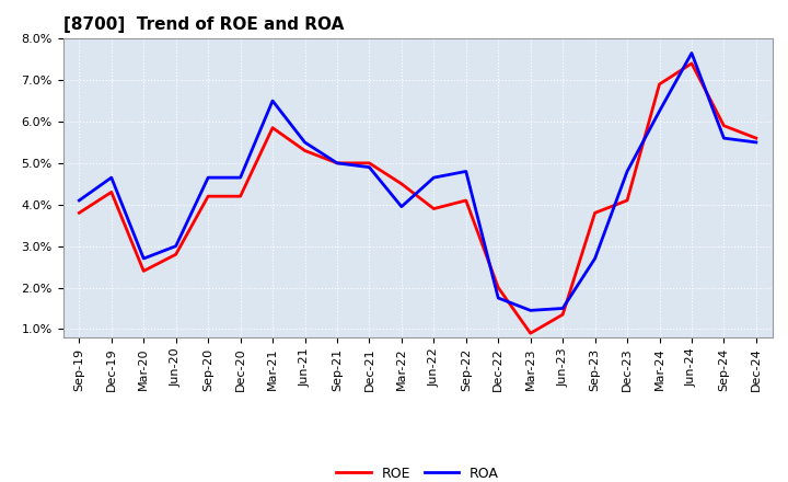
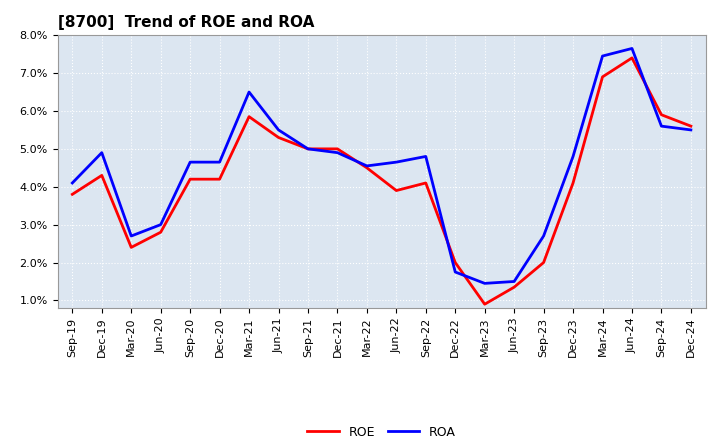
ROA/Dec-19: 4.65% -> 4.90%
ROA/Mar-22: 3.95% -> 4.55%
ROE/Sep-23: 3.80% -> 2.00%
ROA/Mar-24: 6.25% -> 7.45%
